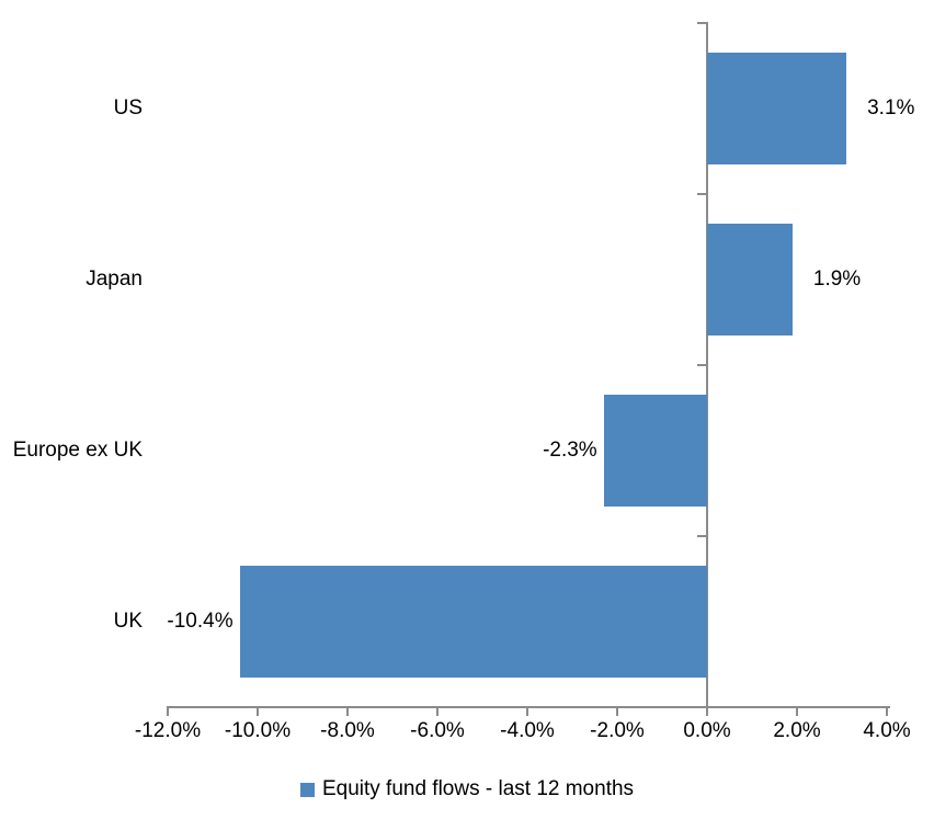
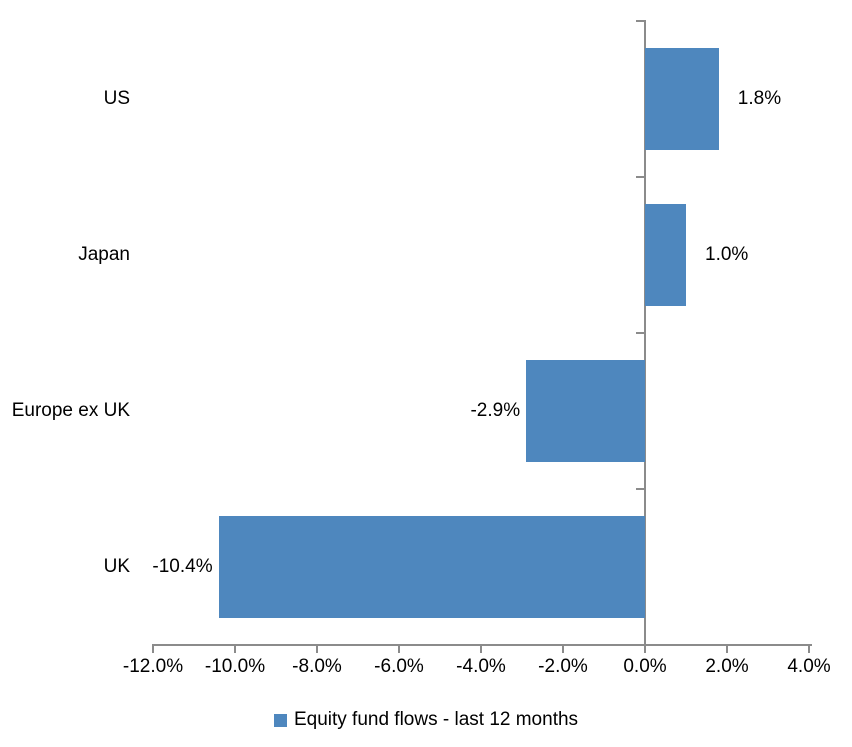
US: 3.1% -> 1.8%
Japan: 1.9% -> 1.0%
Europe ex UK: -2.3% -> -2.9%
